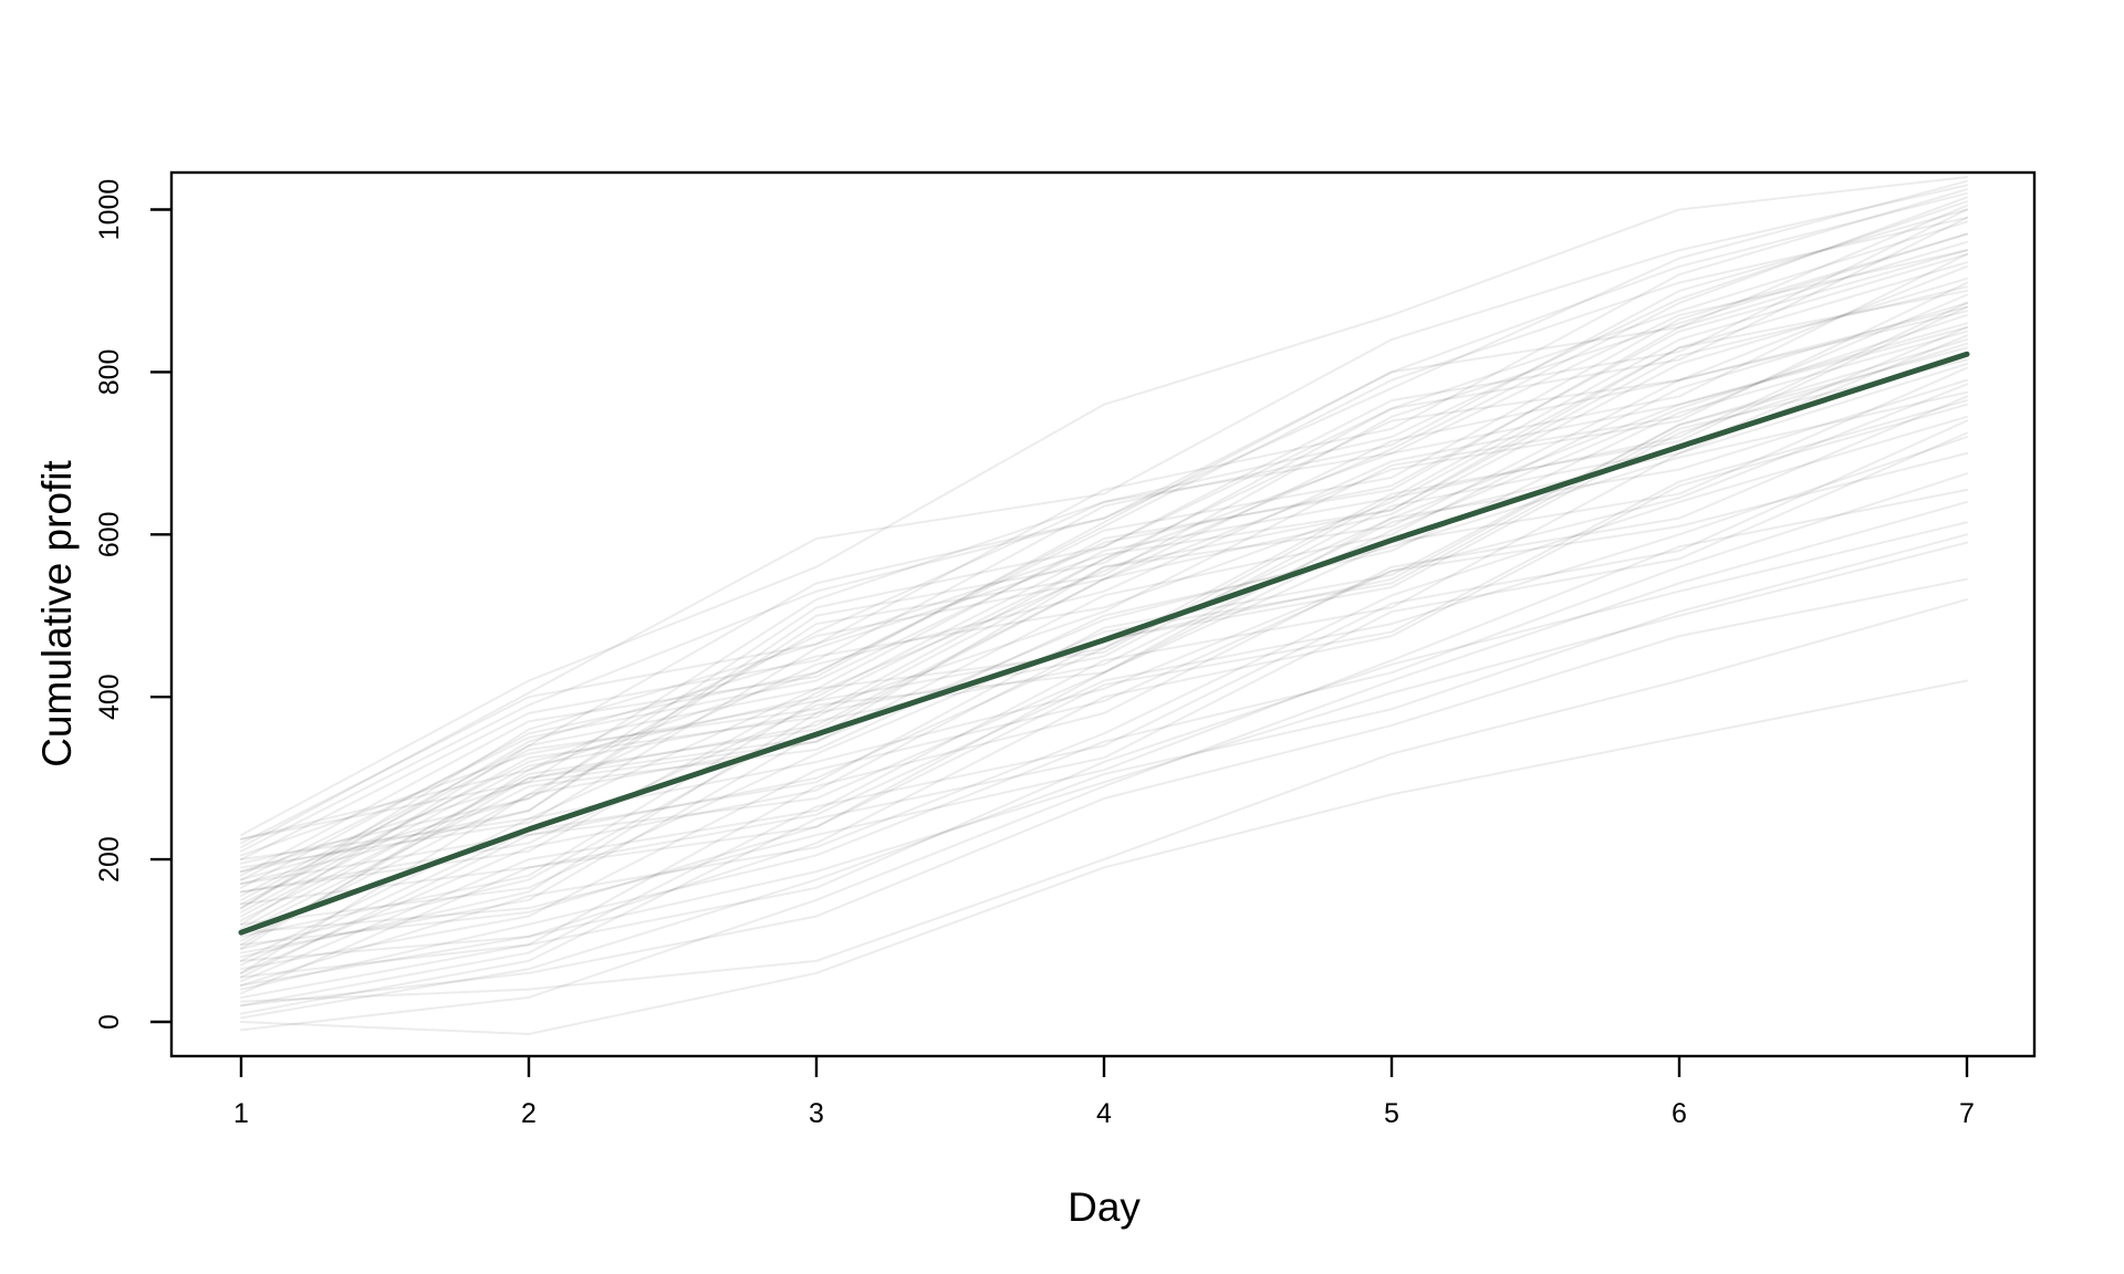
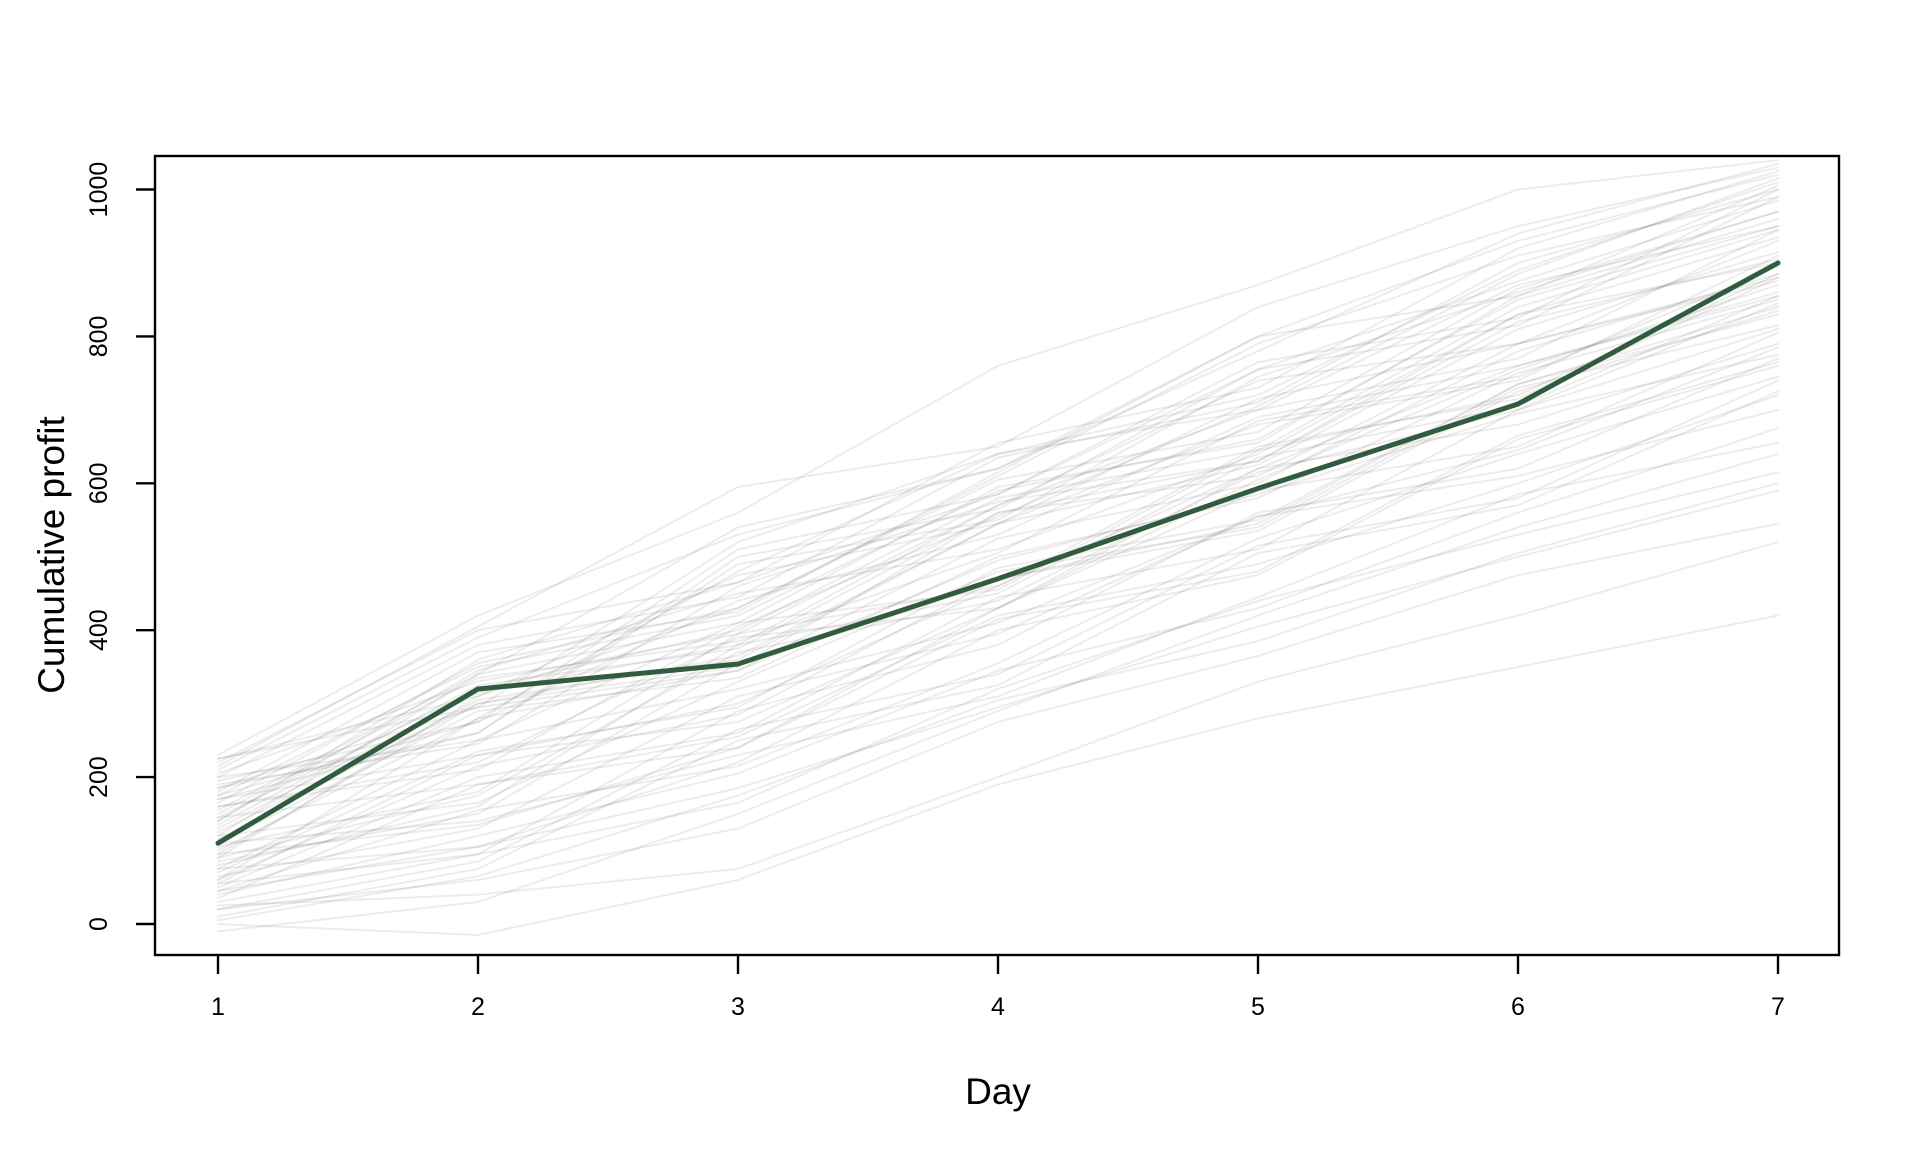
2: 240 -> 320
7: 820 -> 900
